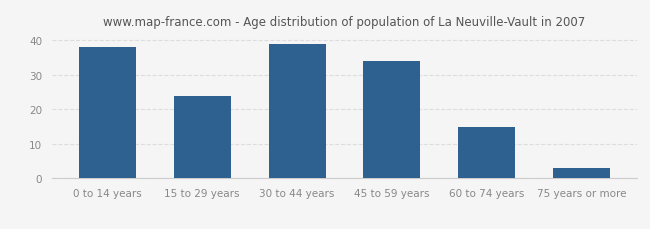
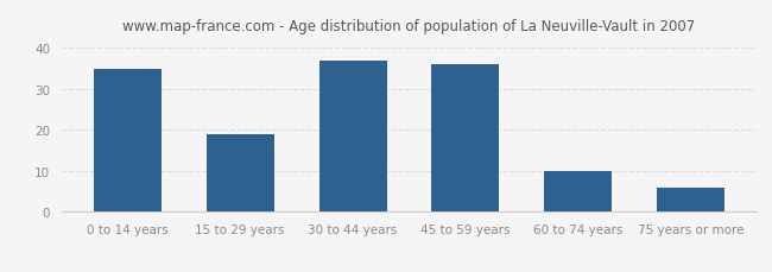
0 to 14 years: 38 -> 35
15 to 29 years: 24 -> 19
30 to 44 years: 39 -> 37
45 to 59 years: 34 -> 36
60 to 74 years: 15 -> 10
75 years or more: 3 -> 6
